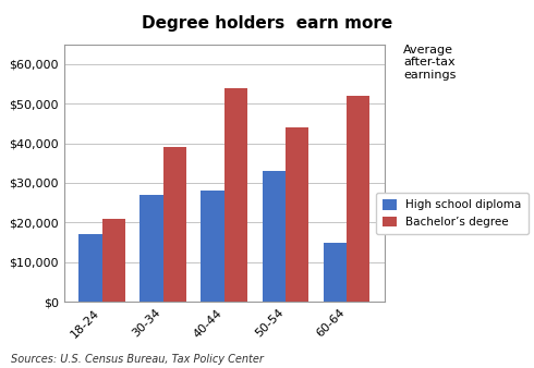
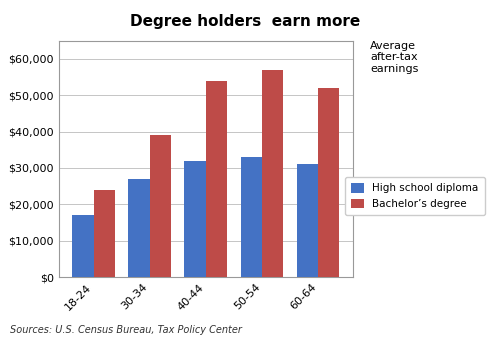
Bachelor’s degree/18-24: $21,000 -> $24,000
High school diploma/40-44: $28,000 -> $32,000
Bachelor’s degree/50-54: $44,000 -> $57,000
High school diploma/60-64: $15,000 -> $31,000
